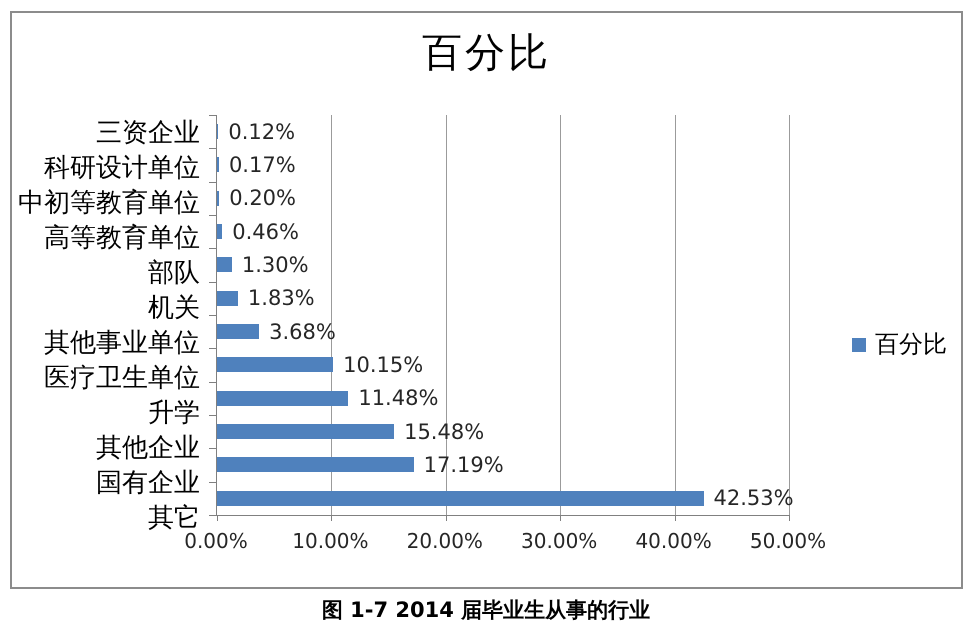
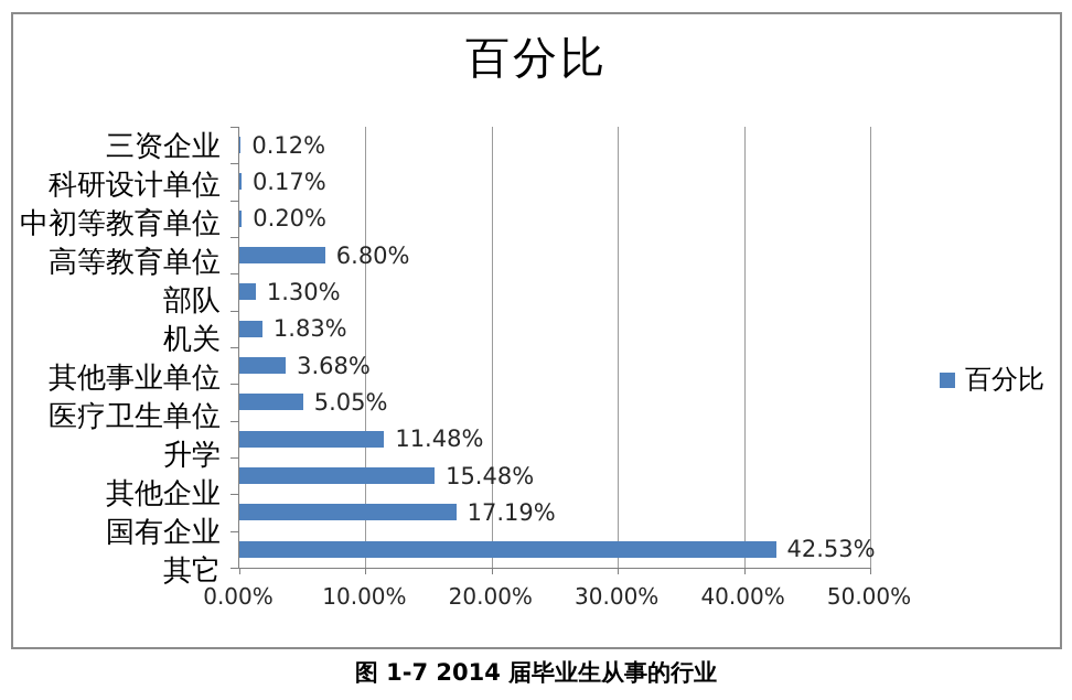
高等教育单位: 0.46% -> 6.80%
医疗卫生单位: 10.15% -> 5.05%
